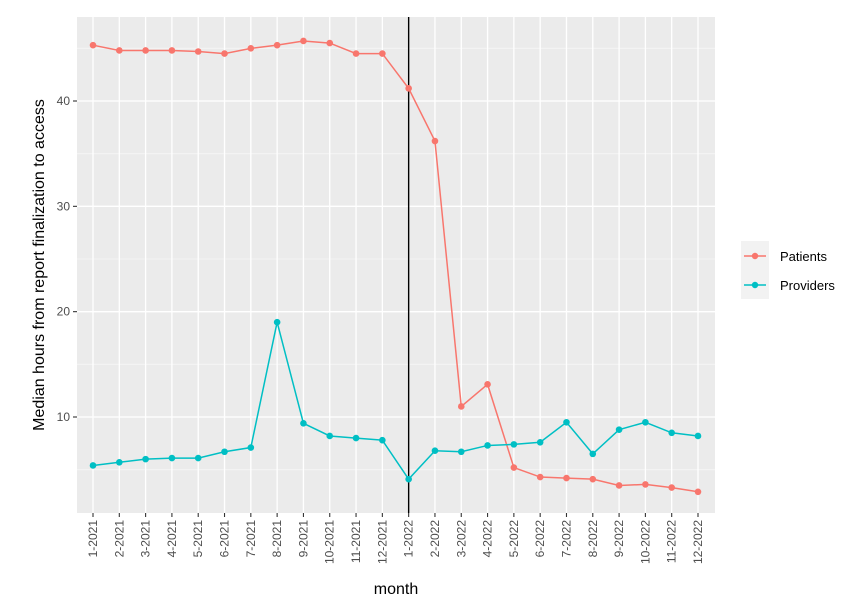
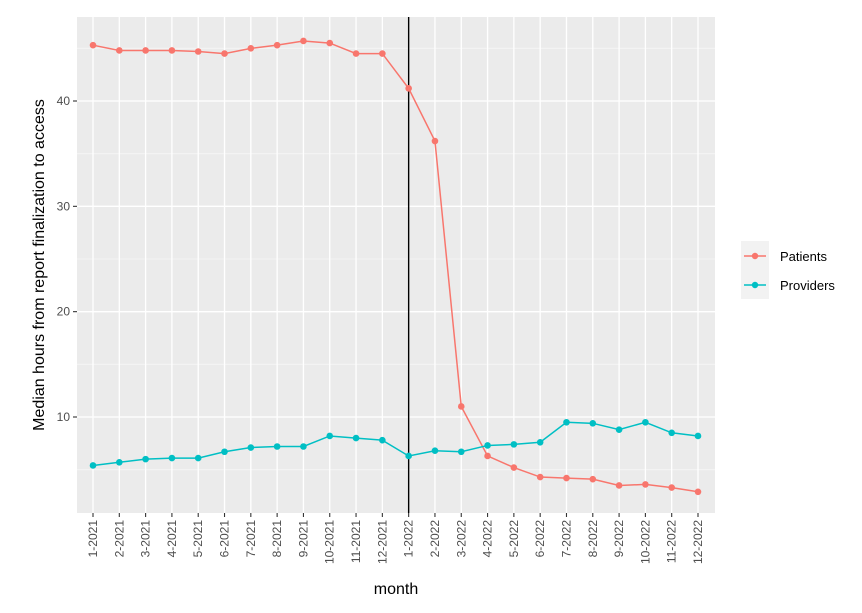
Providers/8-2021: 19.0 -> 7.2
Providers/9-2021: 9.4 -> 7.2
Providers/1-2022: 4.1 -> 6.3
Patients/4-2022: 13.1 -> 6.3
Providers/8-2022: 6.5 -> 9.4
